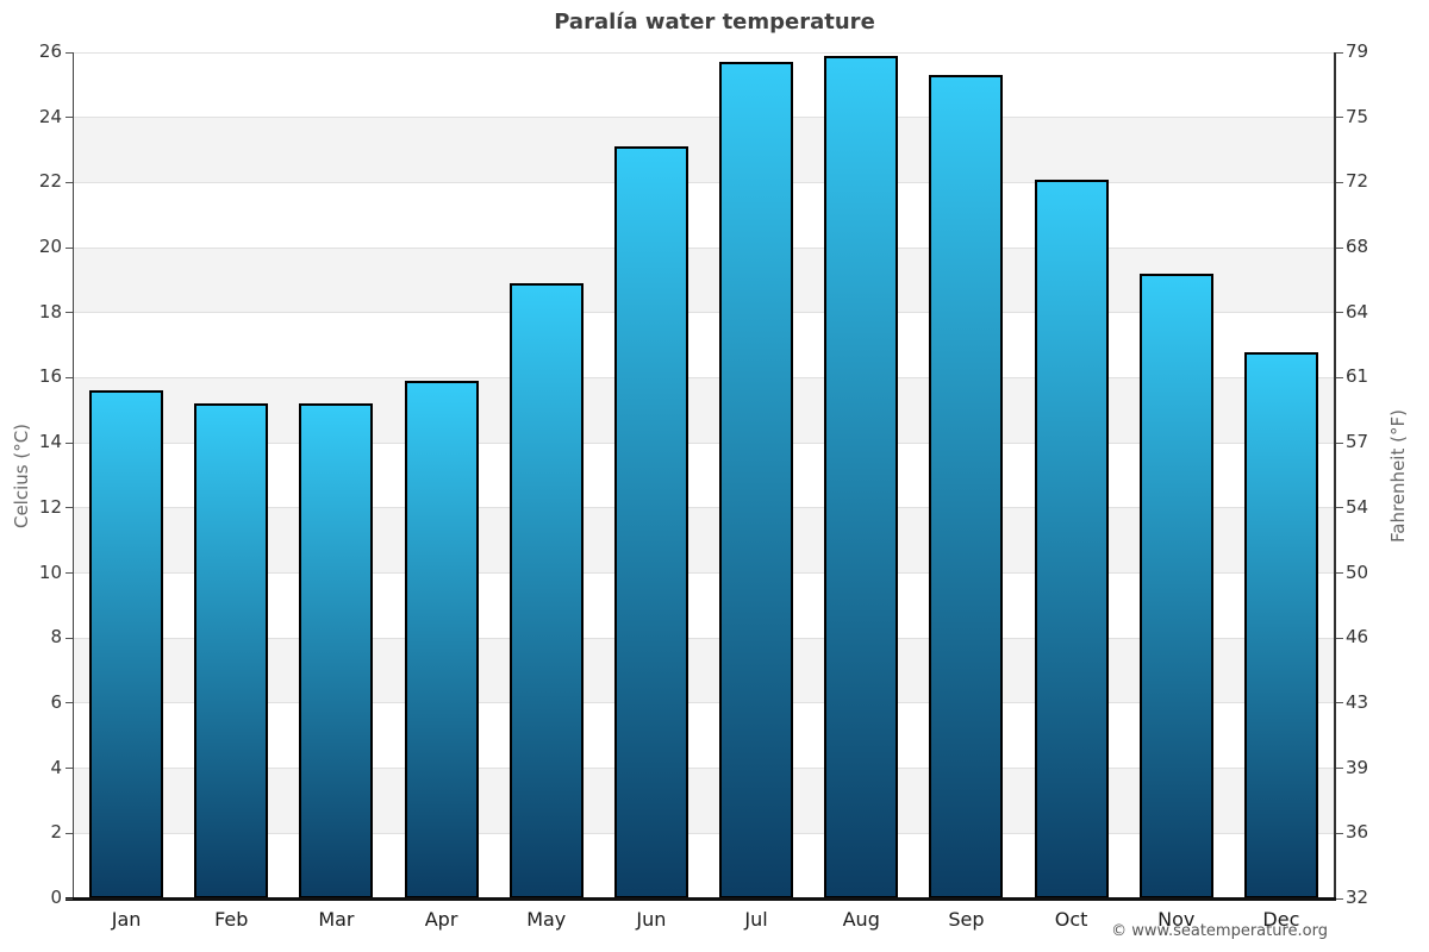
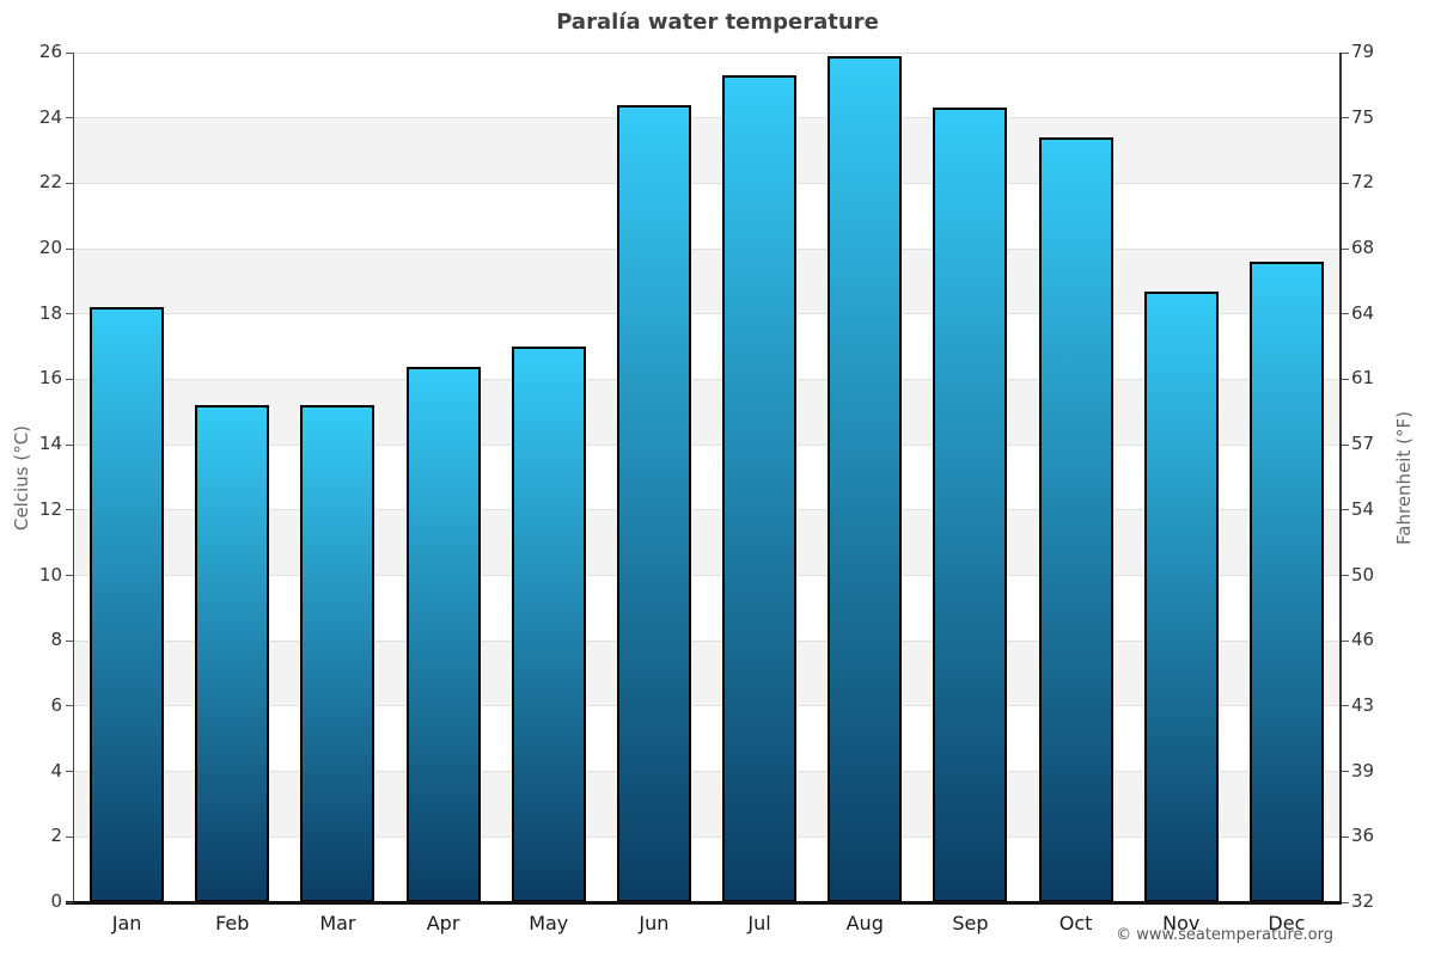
Jan: 15.6 -> 18.2
Apr: 15.9 -> 16.4
May: 18.9 -> 17.0
Jun: 23.1 -> 24.4
Jul: 25.7 -> 25.3
Sep: 25.3 -> 24.3
Oct: 22.1 -> 23.4
Nov: 19.2 -> 18.7
Dec: 16.8 -> 19.6
